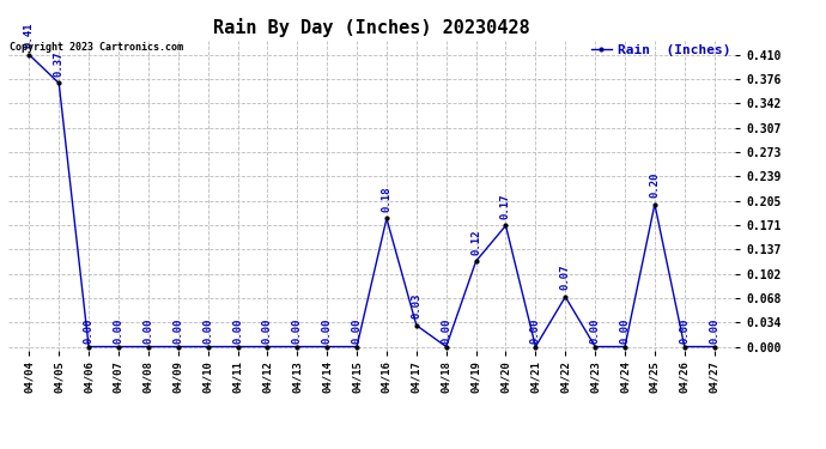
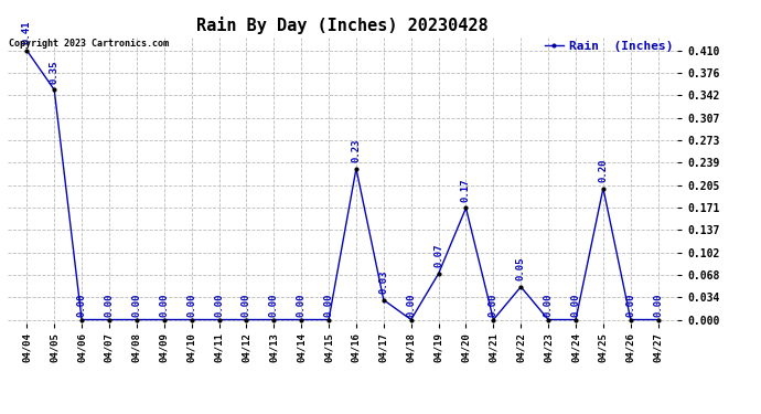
04/05: 0.37 -> 0.35
04/16: 0.18 -> 0.23
04/19: 0.12 -> 0.07
04/22: 0.07 -> 0.05
